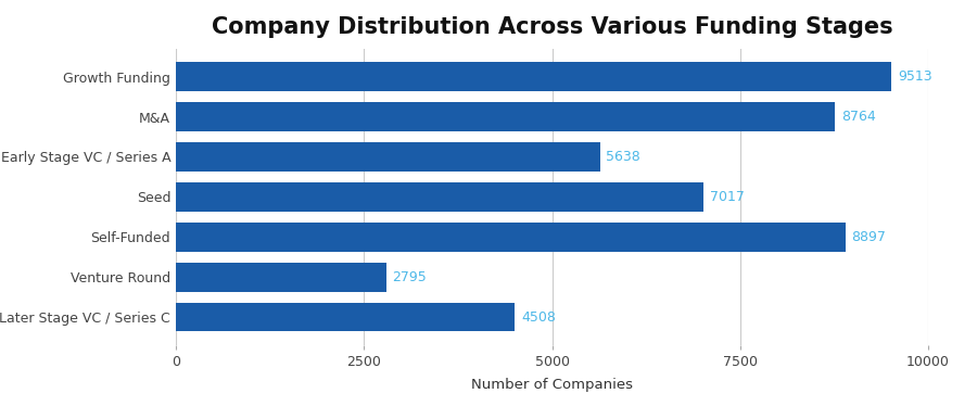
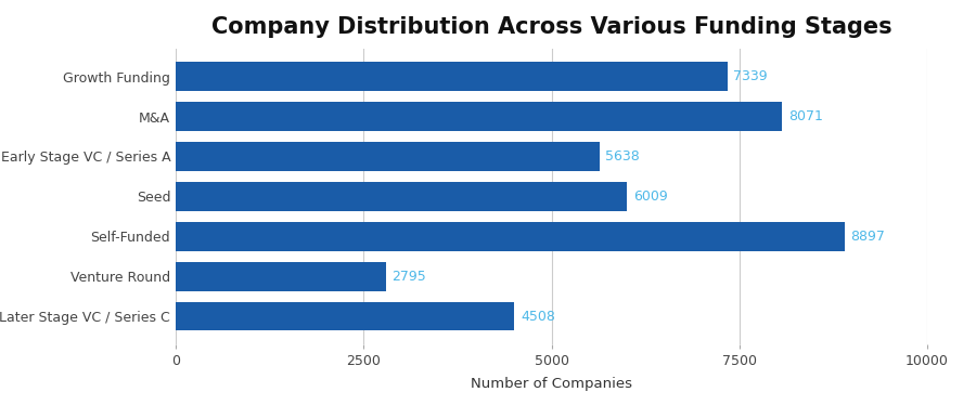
Growth Funding: 9513 -> 7339
M&A: 8764 -> 8071
Seed: 7017 -> 6009
